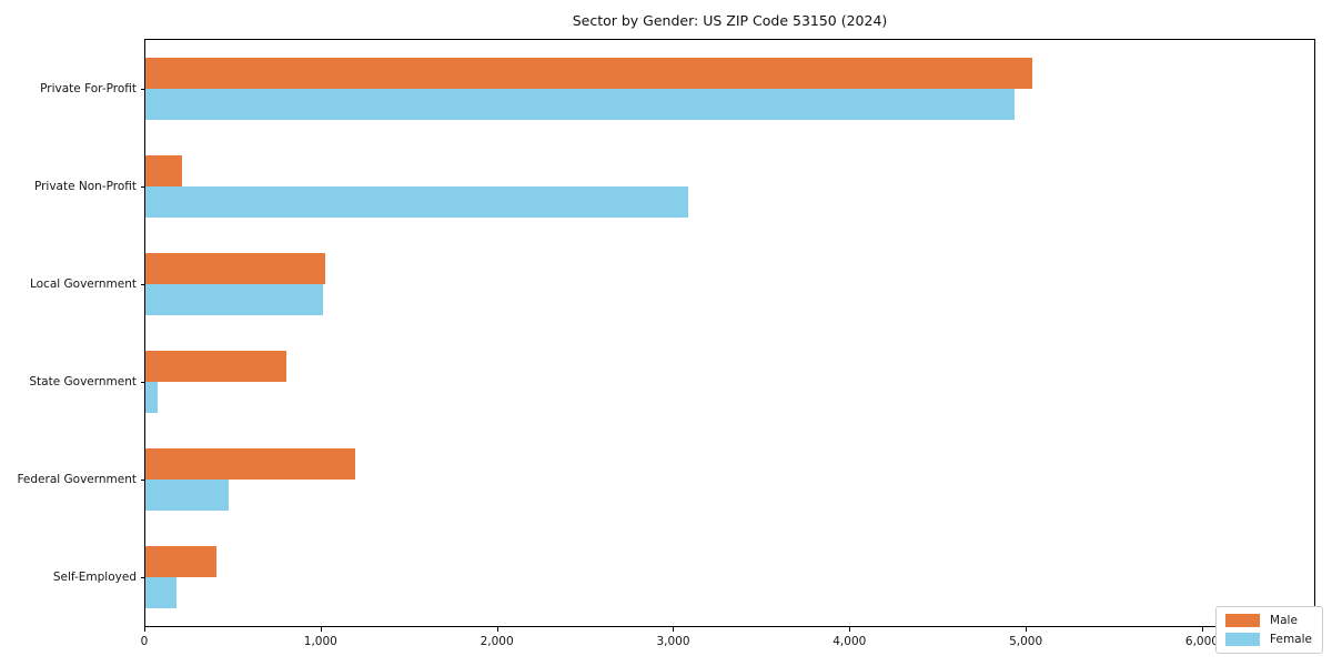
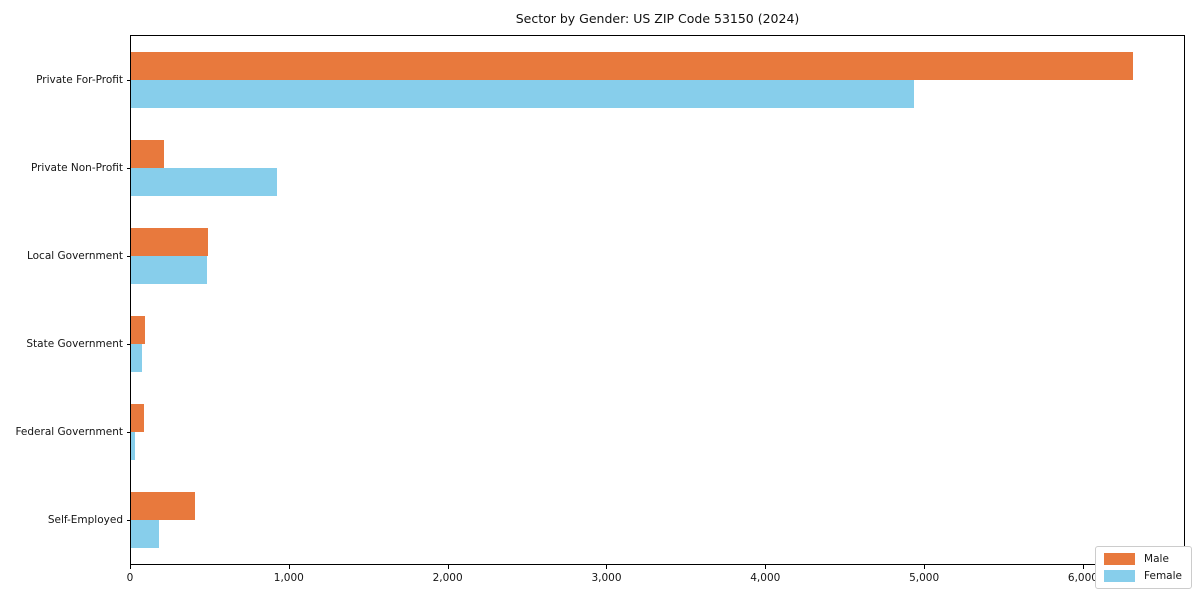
Male/Private For-Profit: 5030 -> 6310
Female/Private Non-Profit: 3080 -> 920
Male/Local Government: 1020 -> 480
Female/Local Government: 1010 -> 480
Male/State Government: 800 -> 90
Male/Federal Government: 1190 -> 80
Female/Federal Government: 470 -> 20
